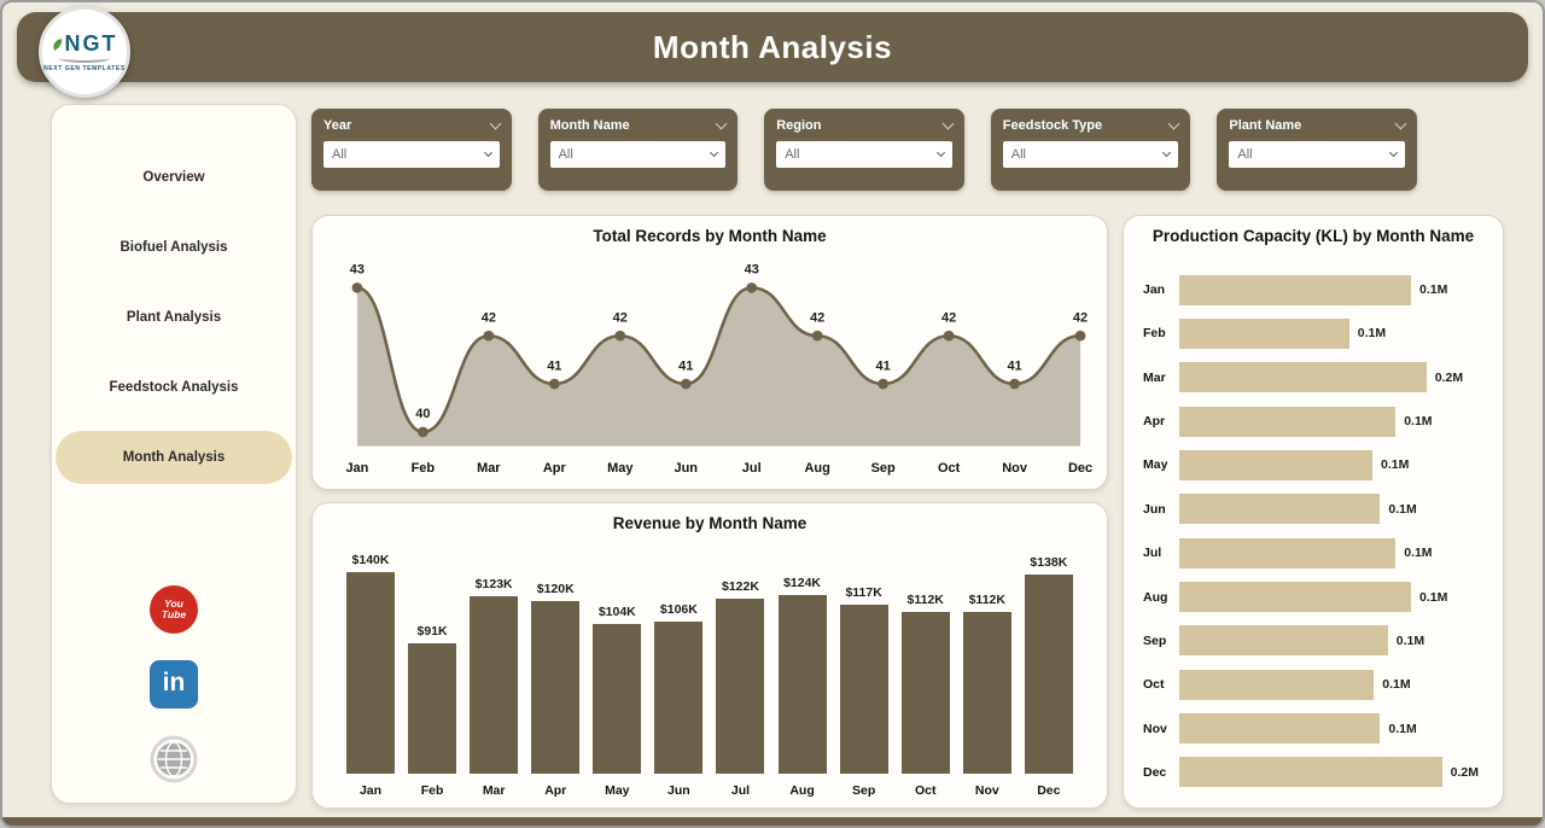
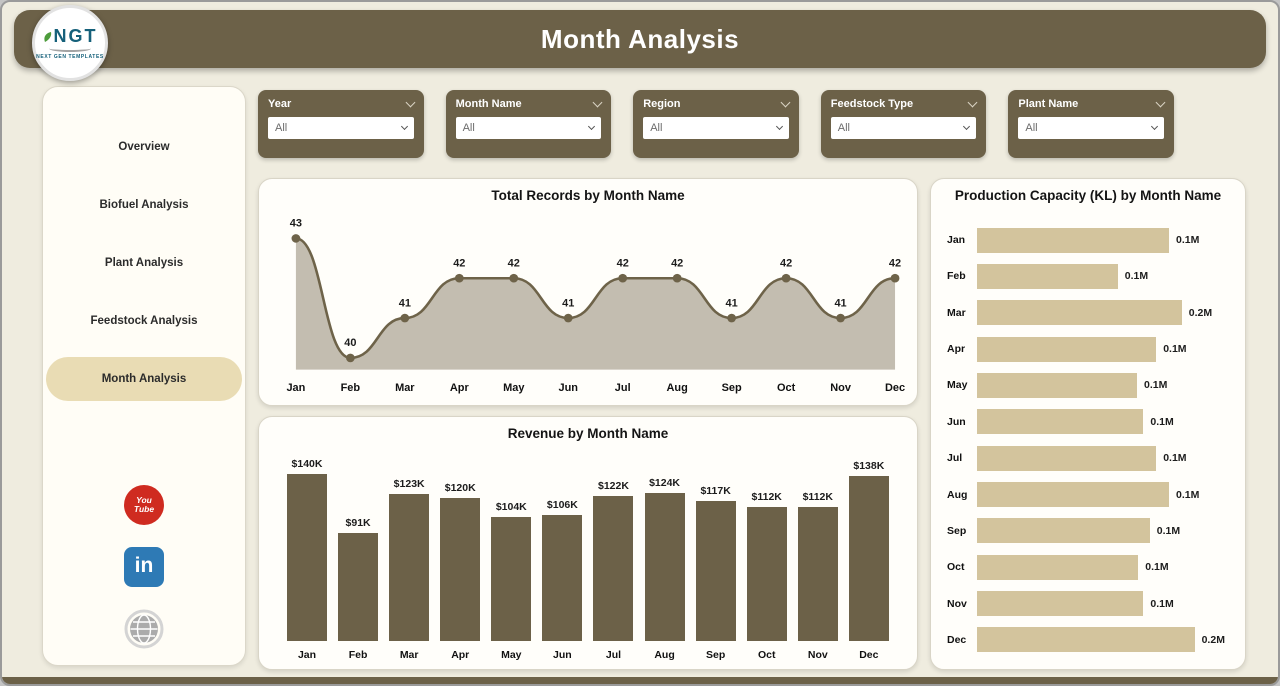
Total Records by Month Name/Mar: 42 -> 41
Total Records by Month Name/Apr: 41 -> 42
Total Records by Month Name/Jul: 43 -> 42
